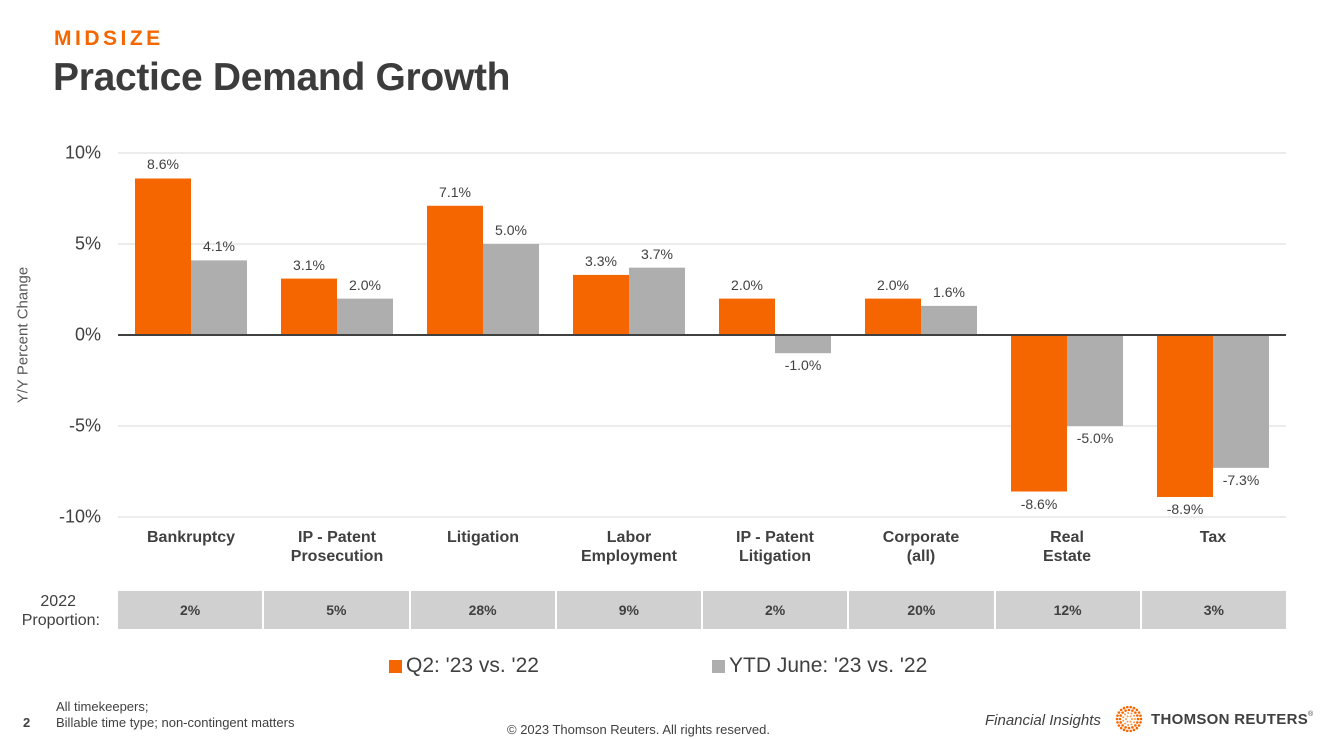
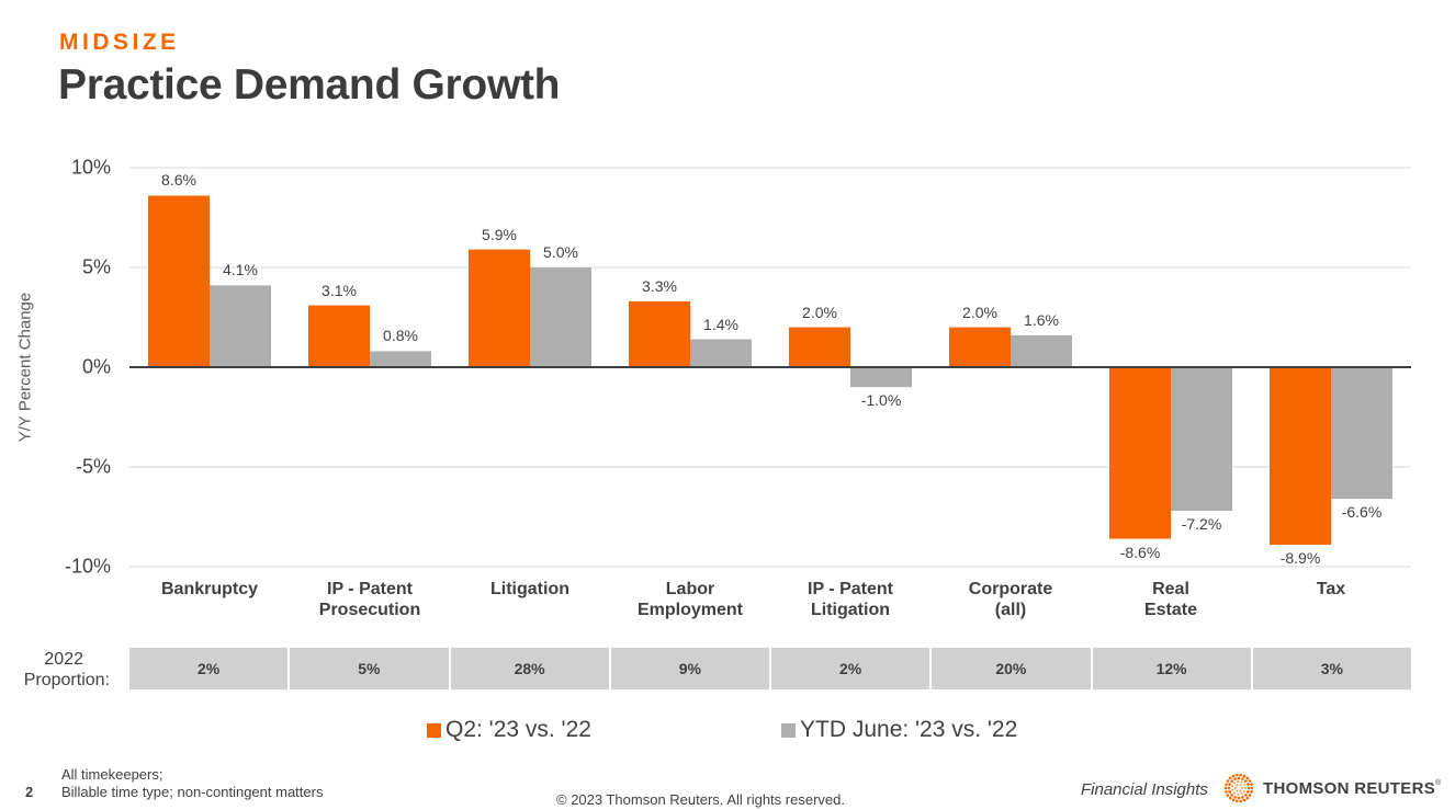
YTD June: '23 vs. '22/IP - Patent Prosecution: 2.0% -> 0.8%
Q2: '23 vs. '22/Litigation: 7.1% -> 5.9%
YTD June: '23 vs. '22/Labor Employment: 3.7% -> 1.4%
YTD June: '23 vs. '22/Real Estate: -5.0% -> -7.2%
YTD June: '23 vs. '22/Tax: -7.3% -> -6.6%
